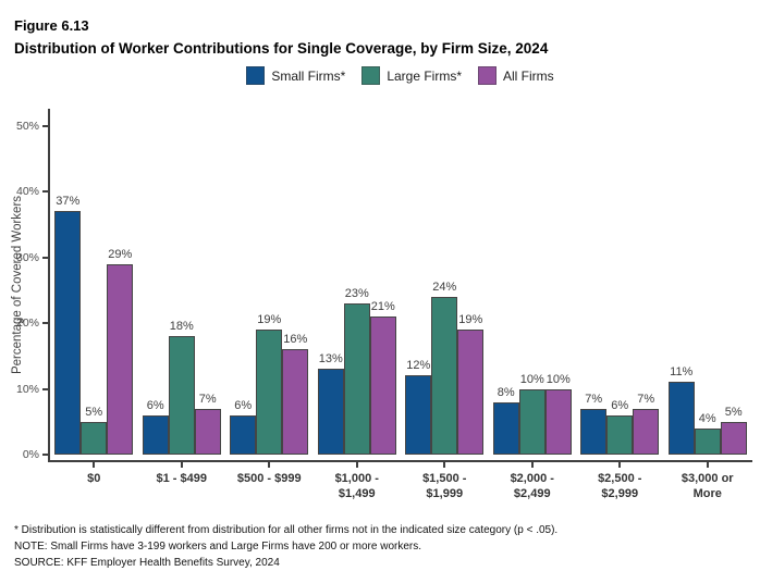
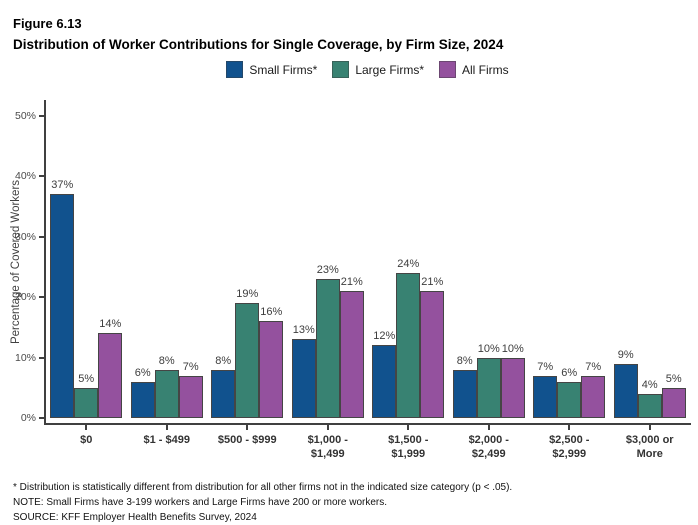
All Firms/$0: 29% -> 14%
Large Firms*/$1 - $499: 18% -> 8%
Small Firms*/$500 - $999: 6% -> 8%
All Firms/$1,500 - $1,999: 19% -> 21%
Small Firms*/$3,000 or More: 11% -> 9%
